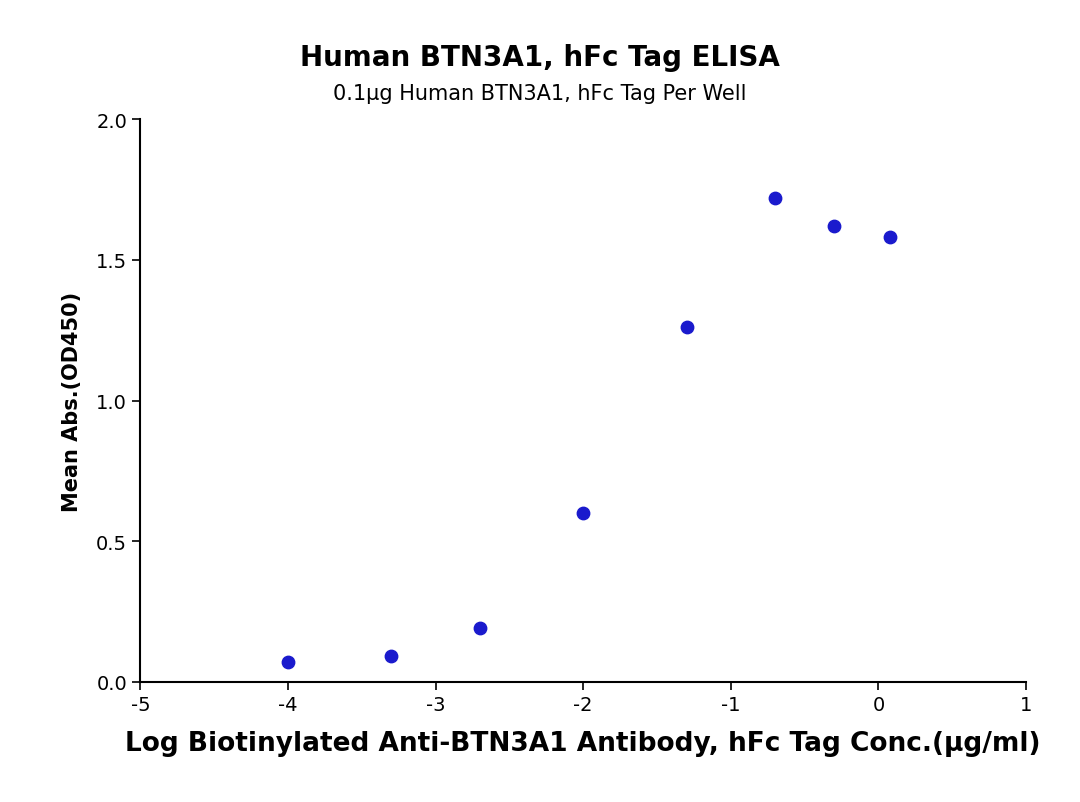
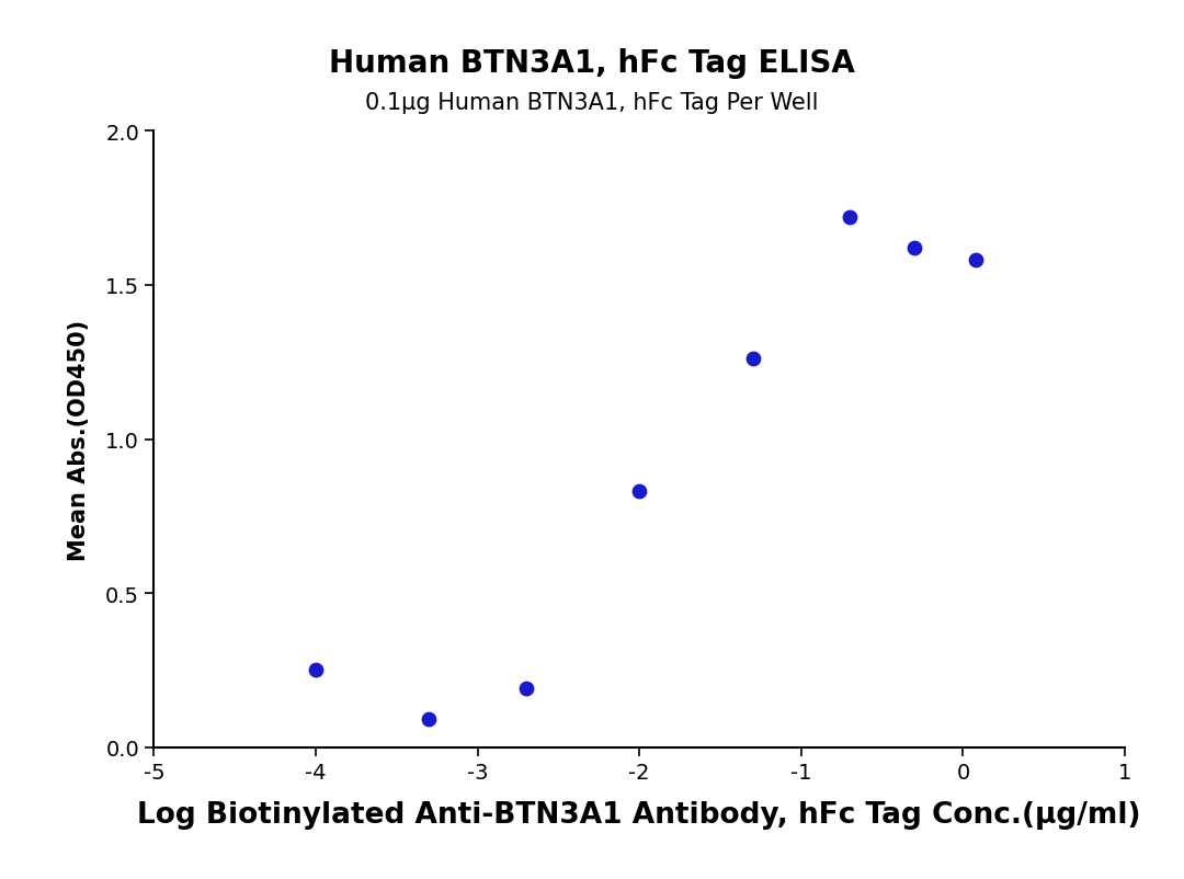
-4: 0.07 -> 0.25
-2: 0.60 -> 0.83
